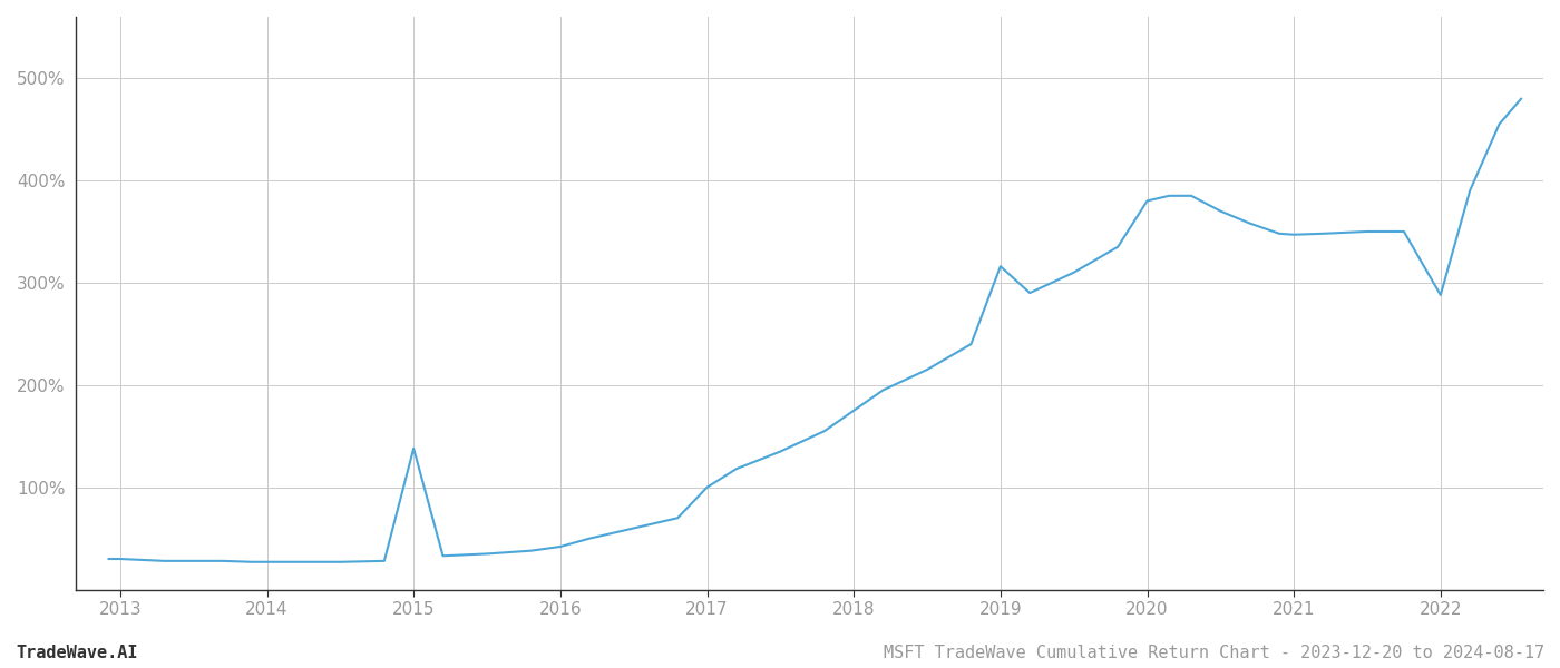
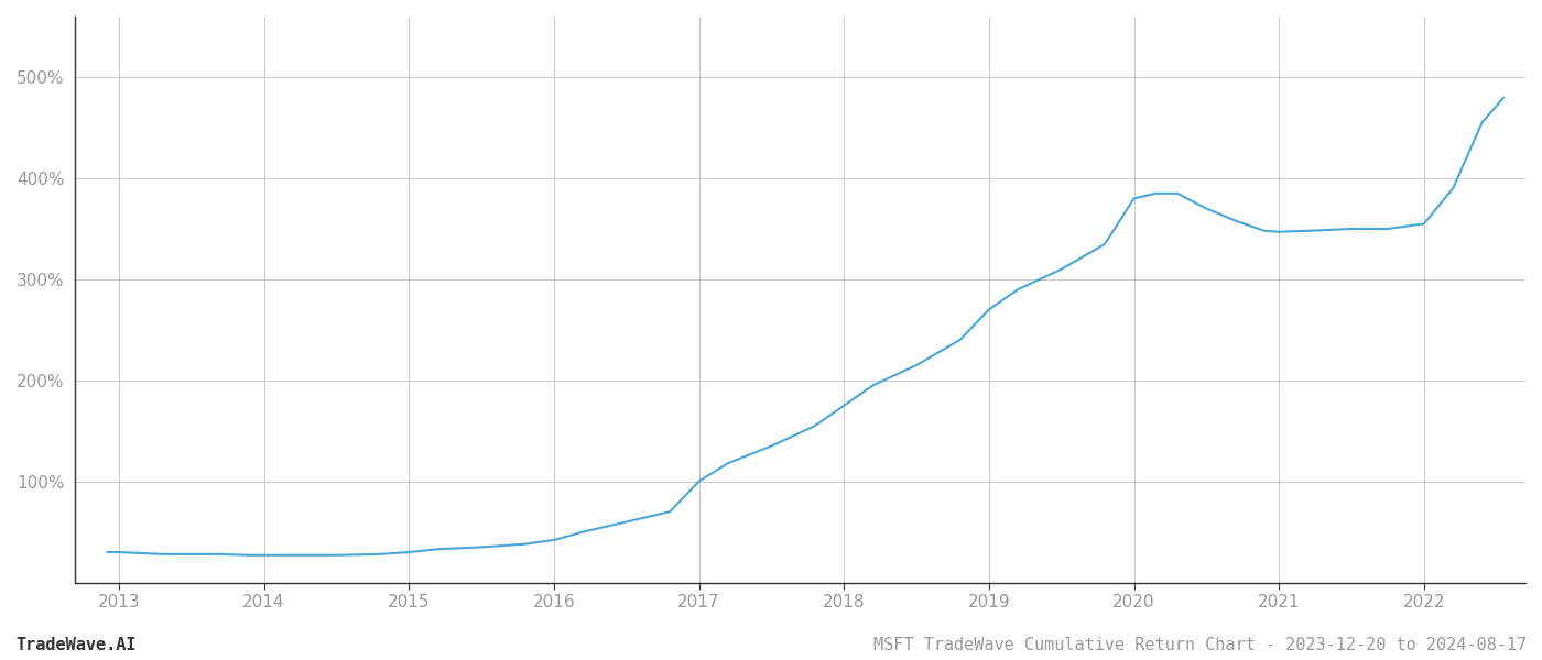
2015: 138% -> 30%
2019: 316% -> 270%
2022: 288% -> 355%
